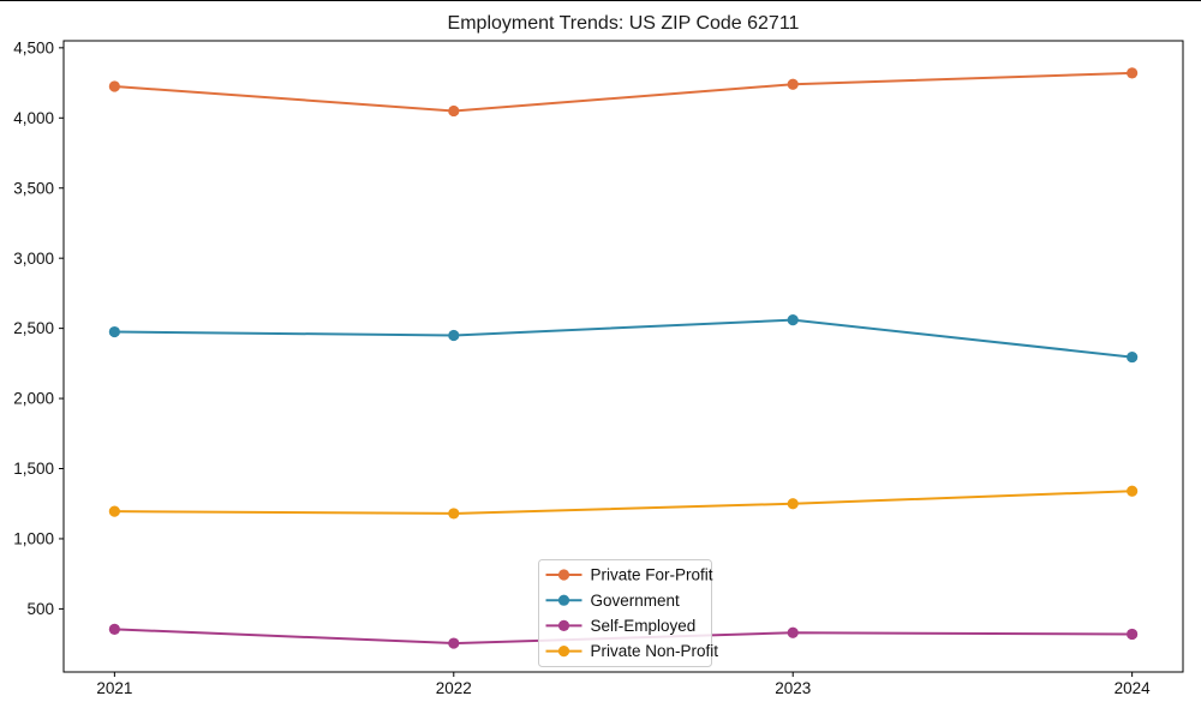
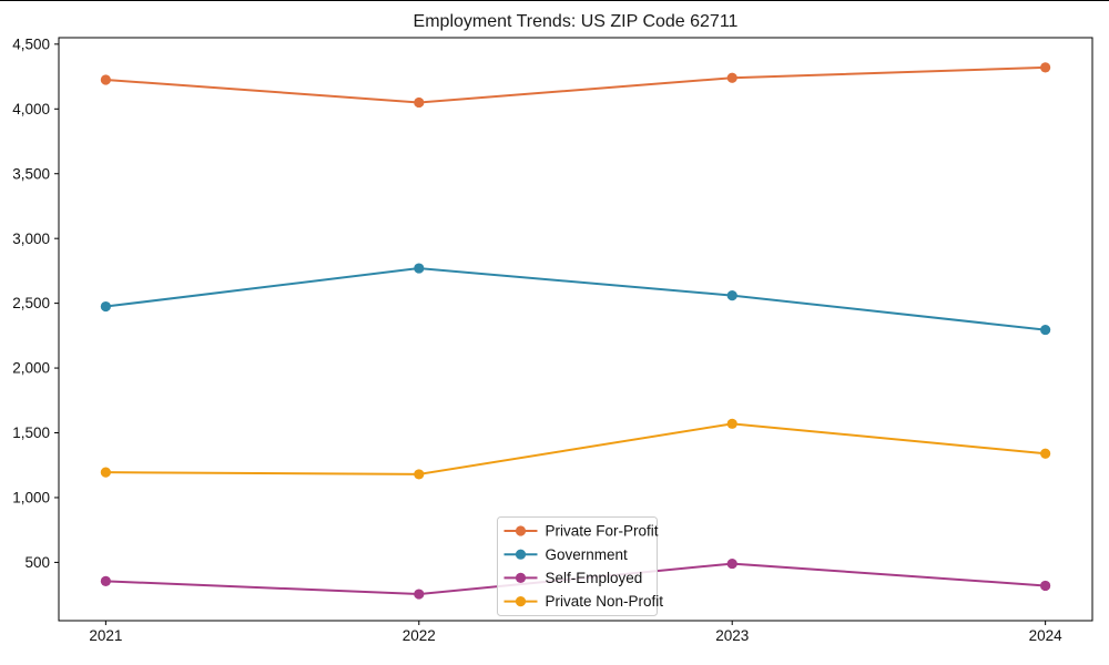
Government/2022: 2450 -> 2770
Self-Employed/2023: 330 -> 490
Private Non-Profit/2023: 1250 -> 1570
